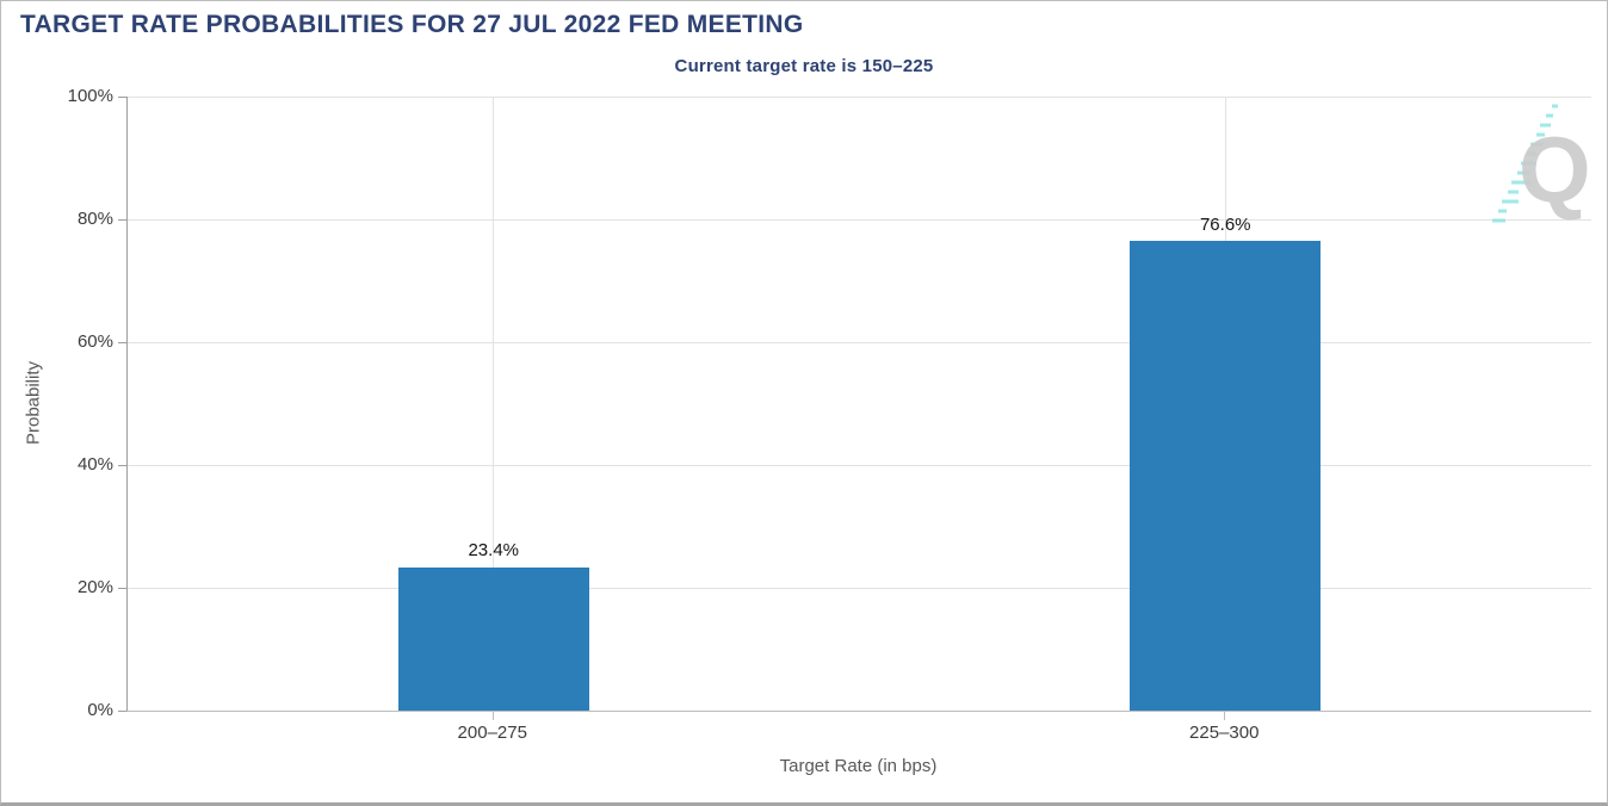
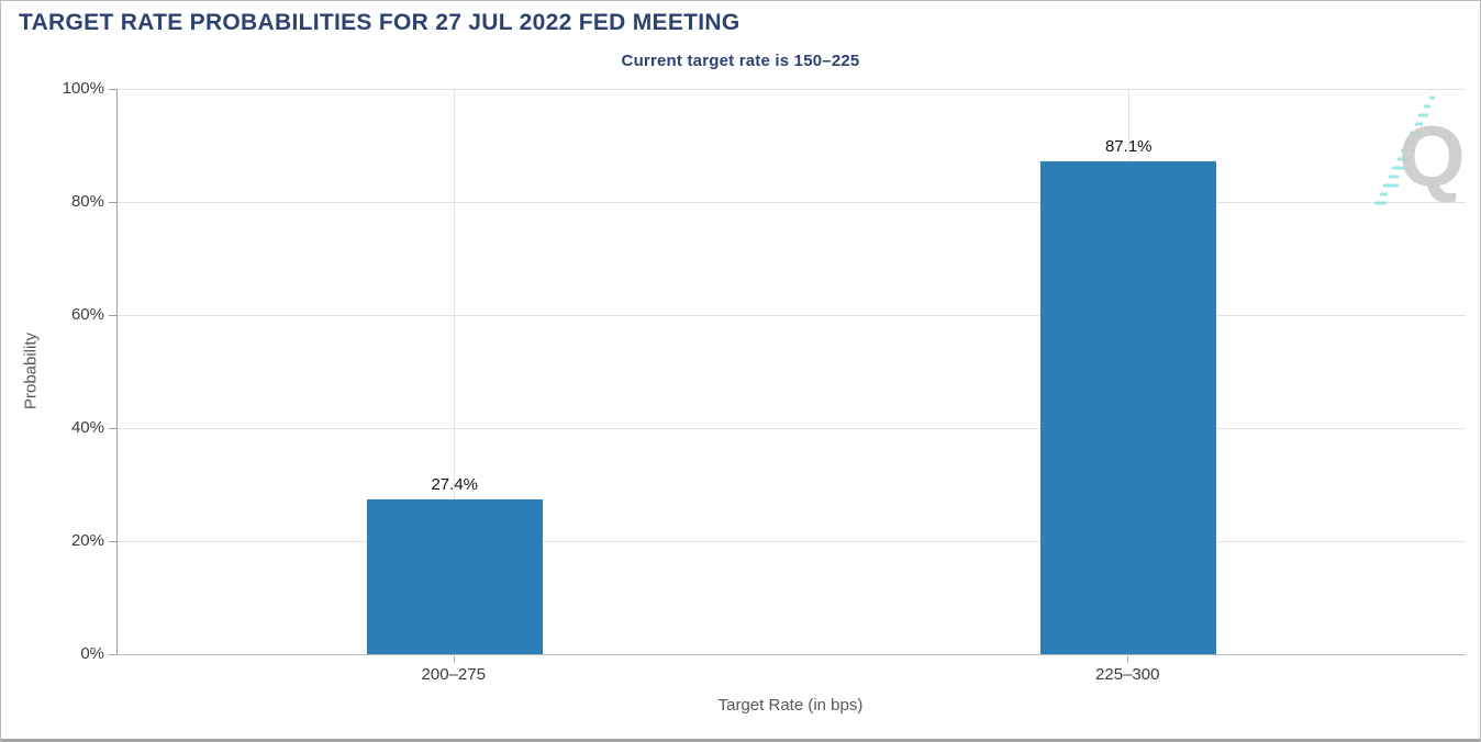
200–275: 23.4% -> 27.4%
225–300: 76.6% -> 87.1%
